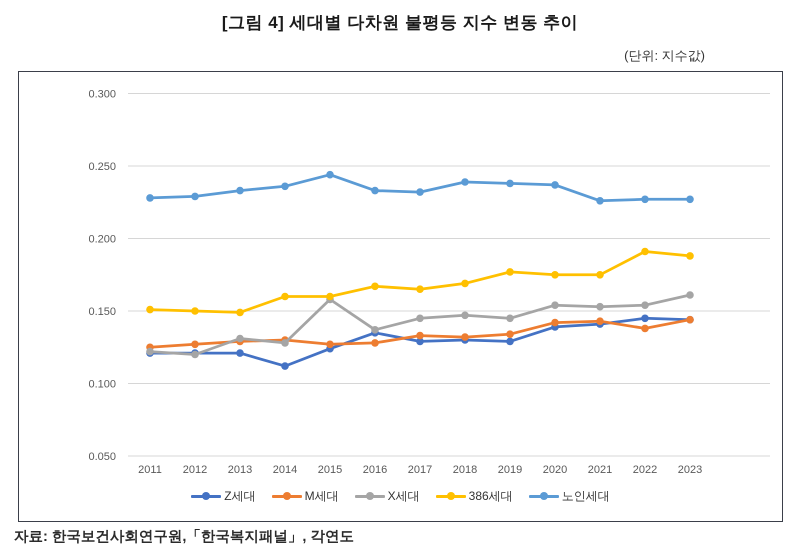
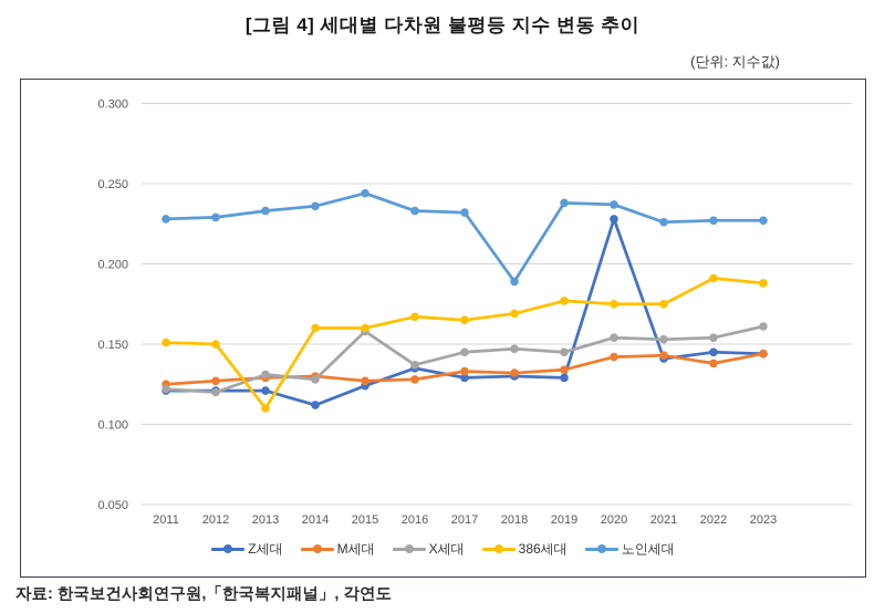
386세대/2013: 0.149 -> 0.110
노인세대/2018: 0.239 -> 0.189
Z세대/2020: 0.139 -> 0.228
